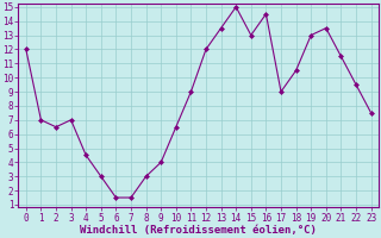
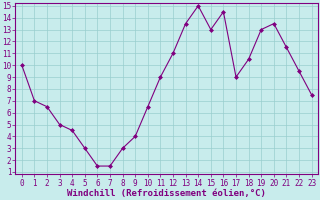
0: 12.0 -> 10.0
3: 7.0 -> 5.0
12: 12.0 -> 11.0
